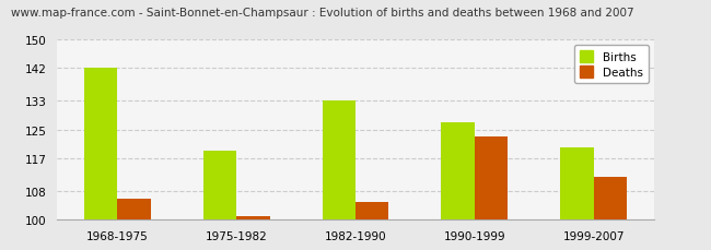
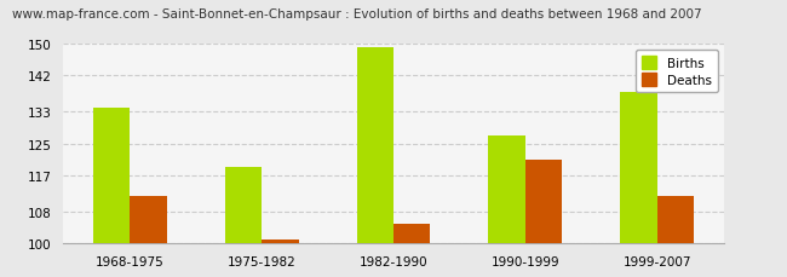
Births/1968-1975: 142 -> 134
Deaths/1968-1975: 106 -> 112
Births/1982-1990: 133 -> 149
Deaths/1990-1999: 123 -> 121
Births/1999-2007: 120 -> 138
